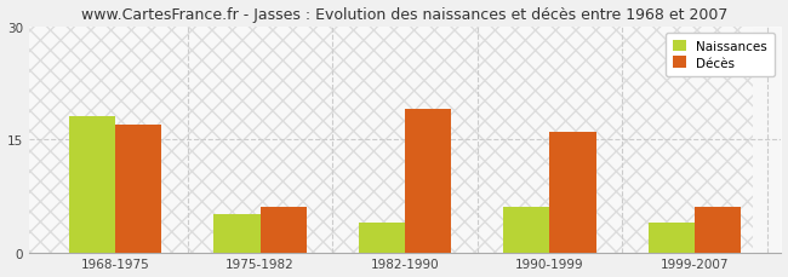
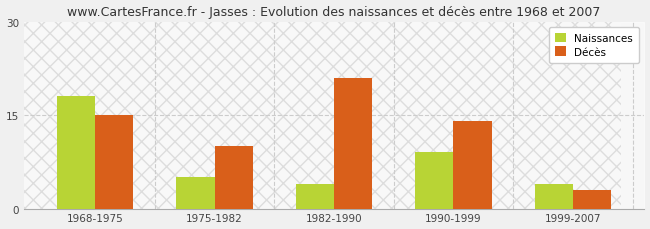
Décès/1968-1975: 17 -> 15
Décès/1975-1982: 6 -> 10
Décès/1982-1990: 19 -> 21
Naissances/1990-1999: 6 -> 9
Décès/1990-1999: 16 -> 14
Décès/1999-2007: 6 -> 3
